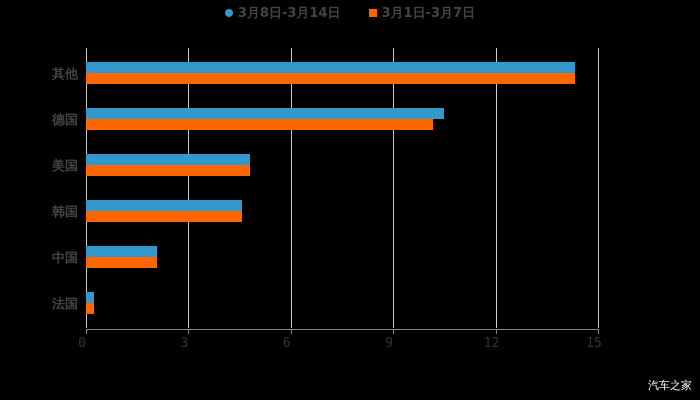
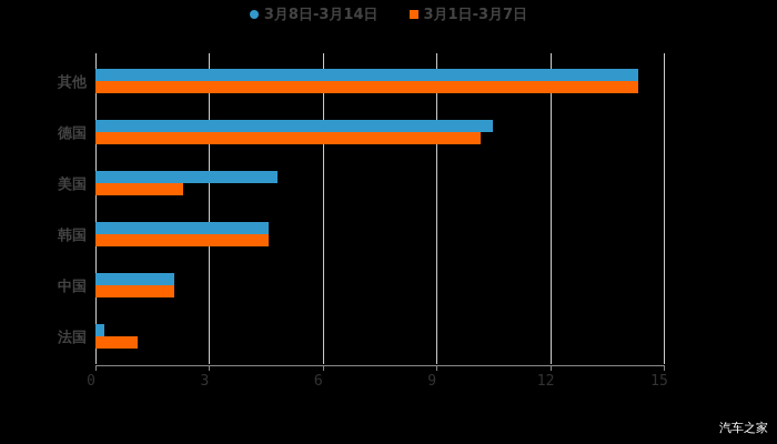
3月1日-3月7日/美国: 4.8 -> 2.3
3月1日-3月7日/法国: 0.2 -> 1.1
